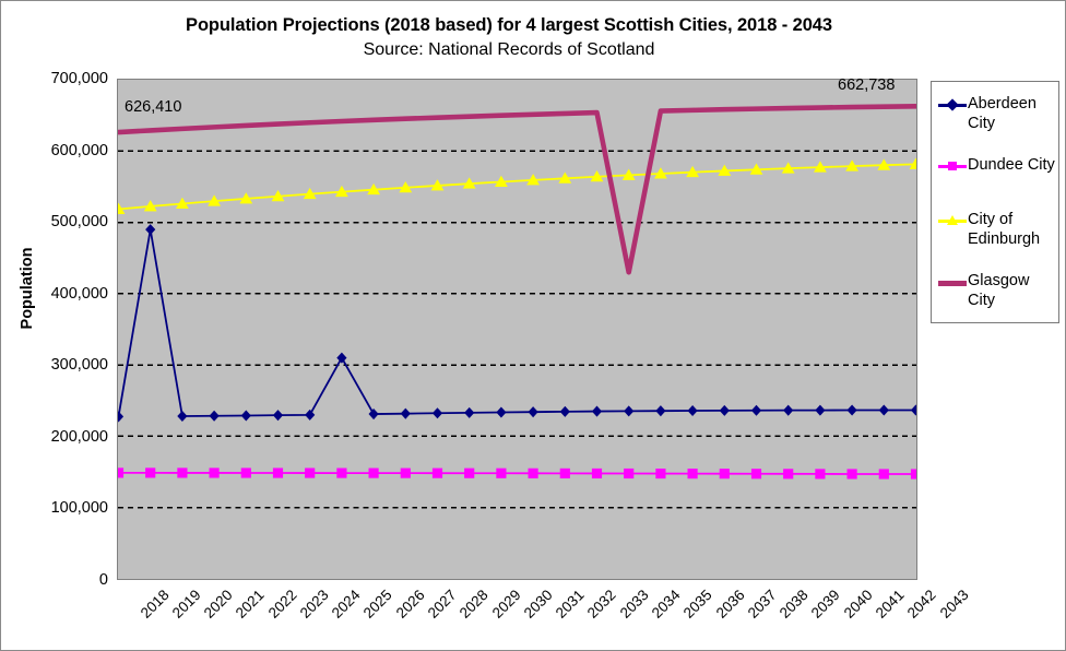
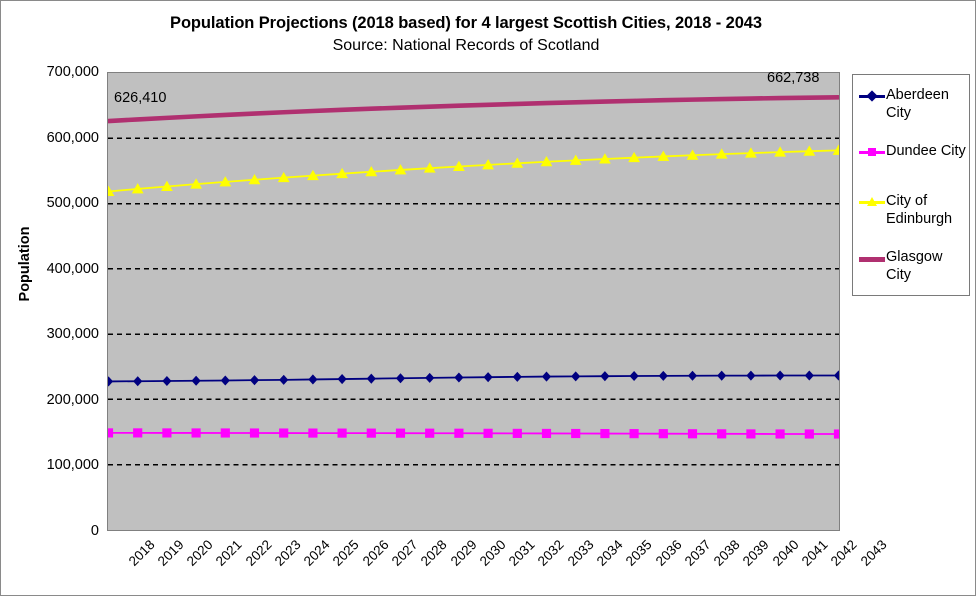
Aberdeen City/2019: 490000 -> 230000
Aberdeen City/2025: 310000 -> 230000
Glasgow City/2034: 430000 -> 660000
